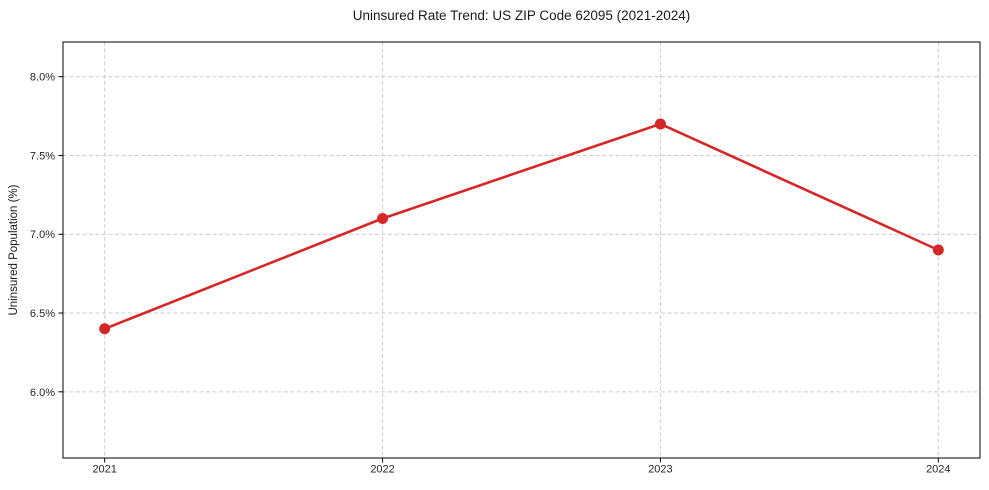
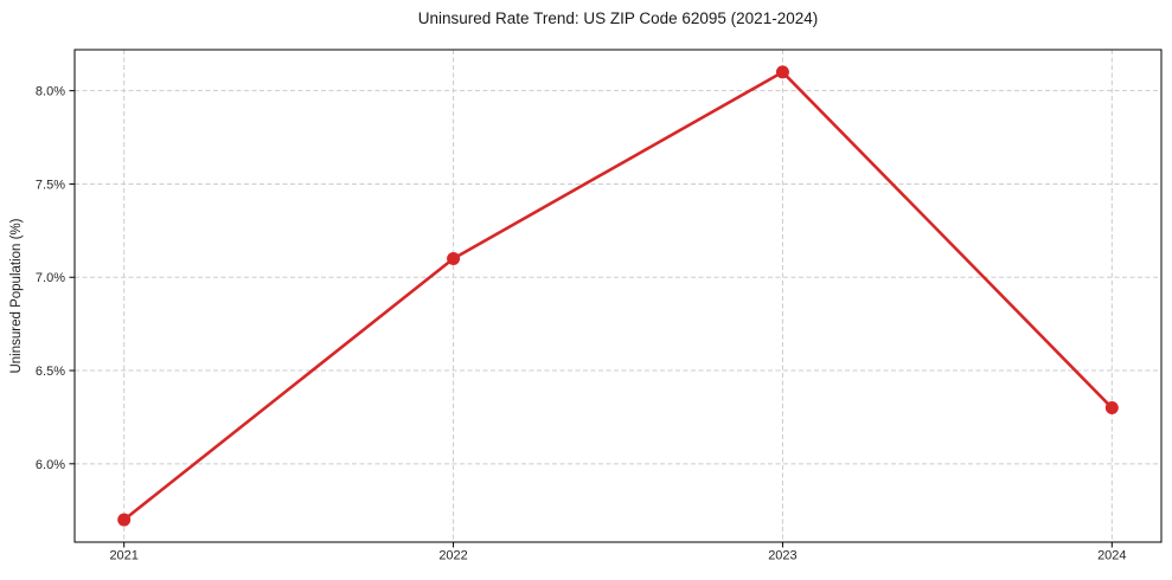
2021: 6.4% -> 5.7%
2023: 7.7% -> 8.1%
2024: 6.9% -> 6.3%
